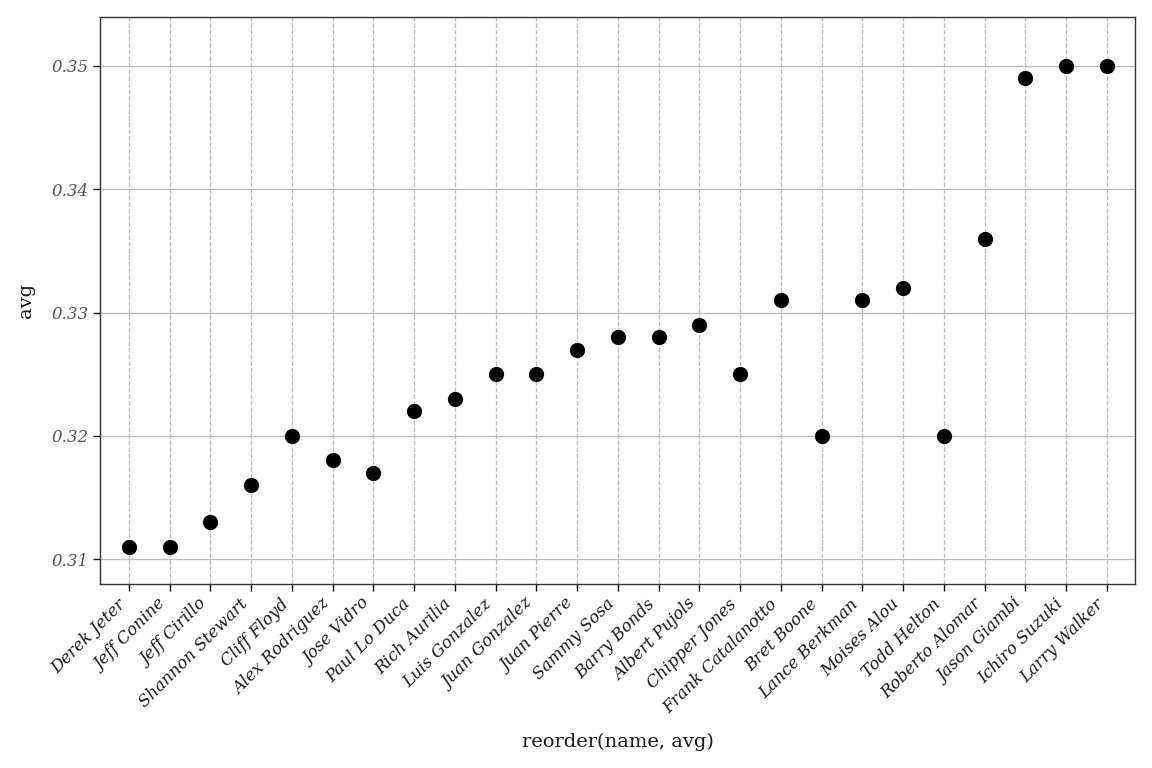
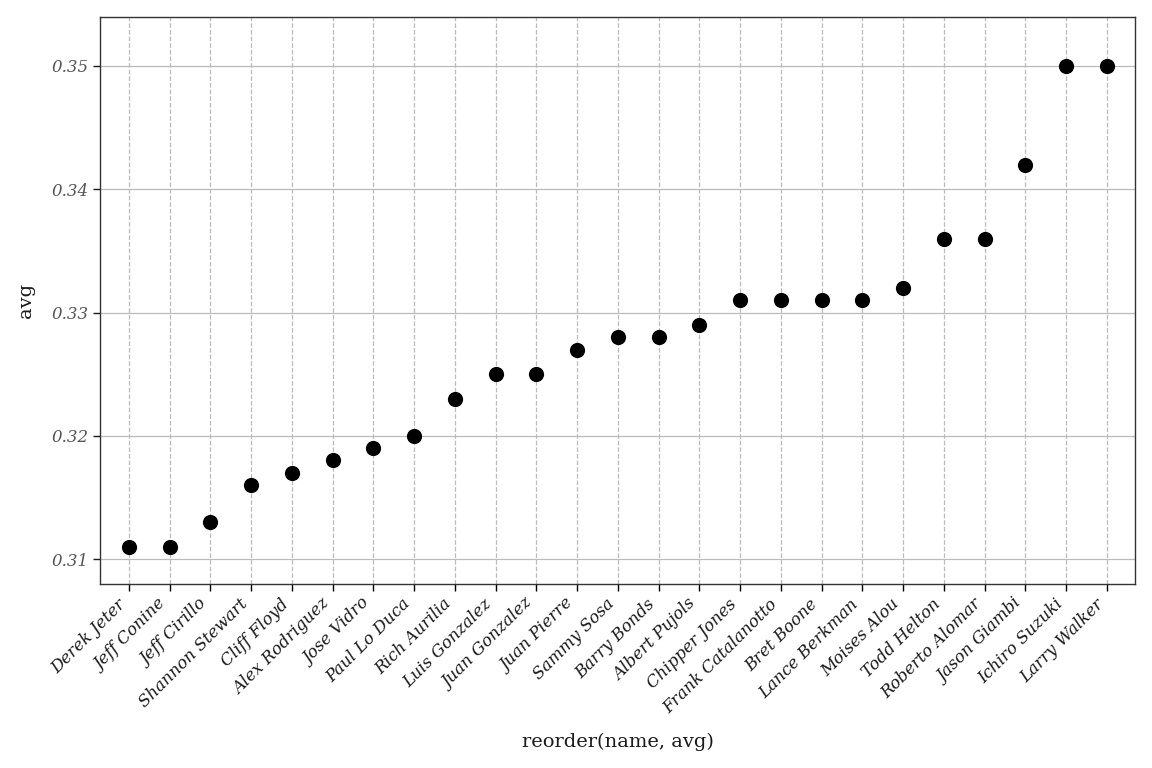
Cliff Floyd: 0.320 -> 0.317
Jose Vidro: 0.317 -> 0.319
Paul Lo Duca: 0.322 -> 0.320
Chipper Jones: 0.325 -> 0.331
Bret Boone: 0.320 -> 0.331
Todd Helton: 0.320 -> 0.336
Jason Giambi: 0.349 -> 0.342
